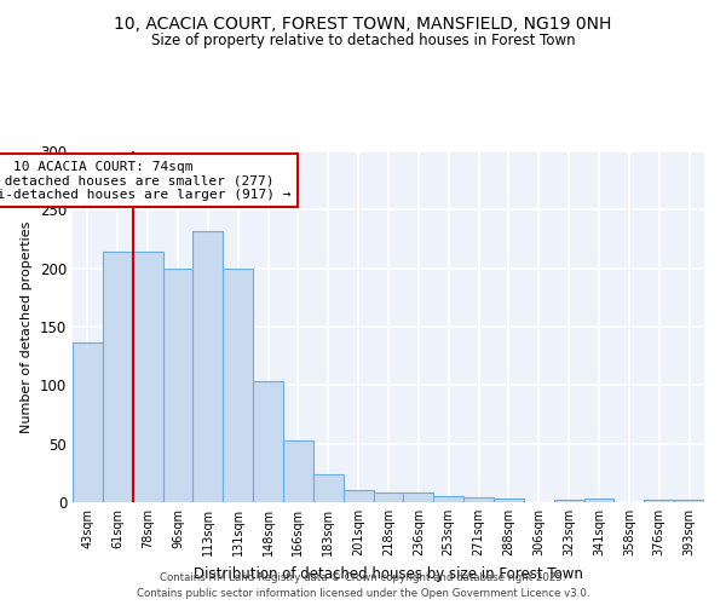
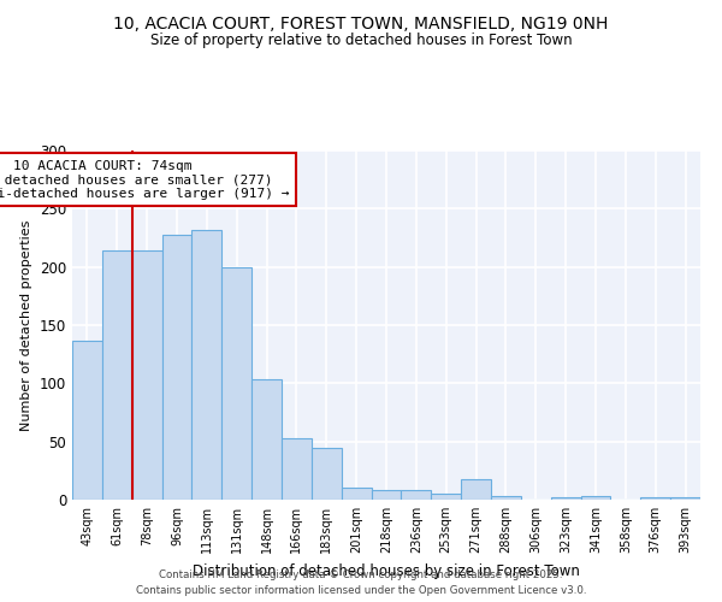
96sqm: 200 -> 228
183sqm: 24 -> 44
271sqm: 4 -> 18
